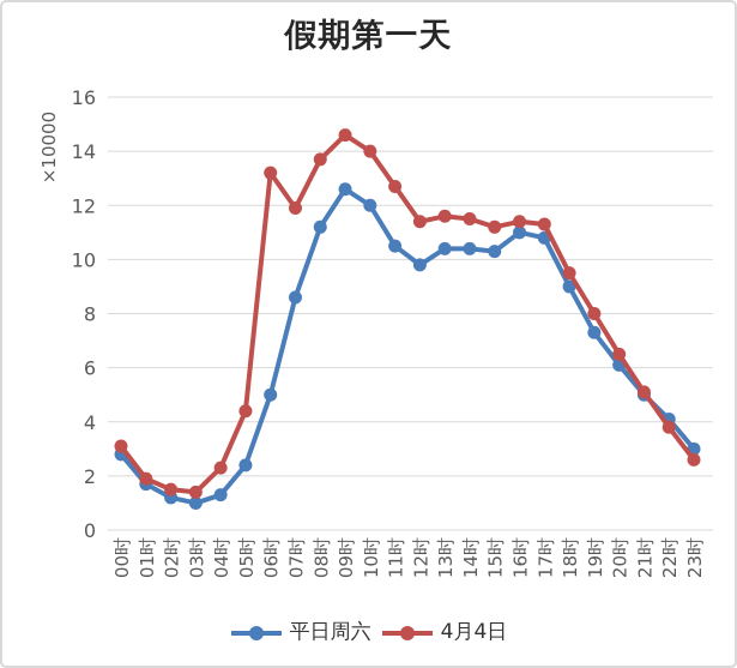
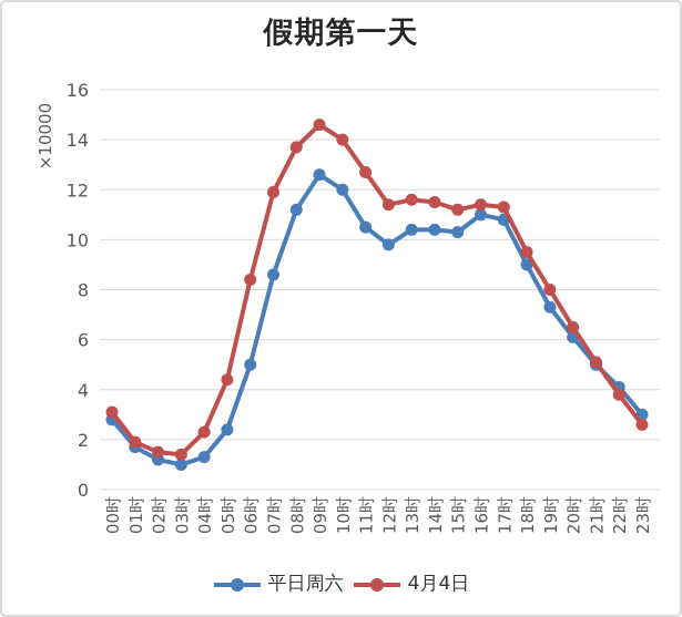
4月4日/06时: 13.2 -> 8.4
